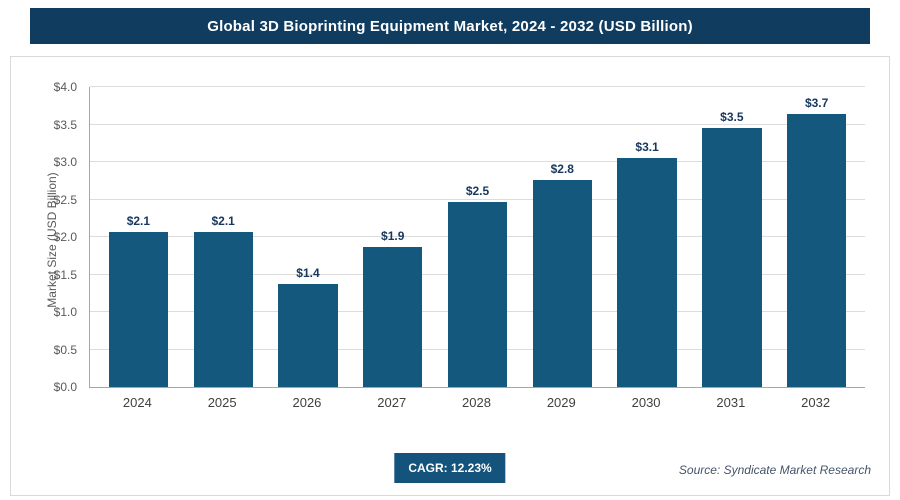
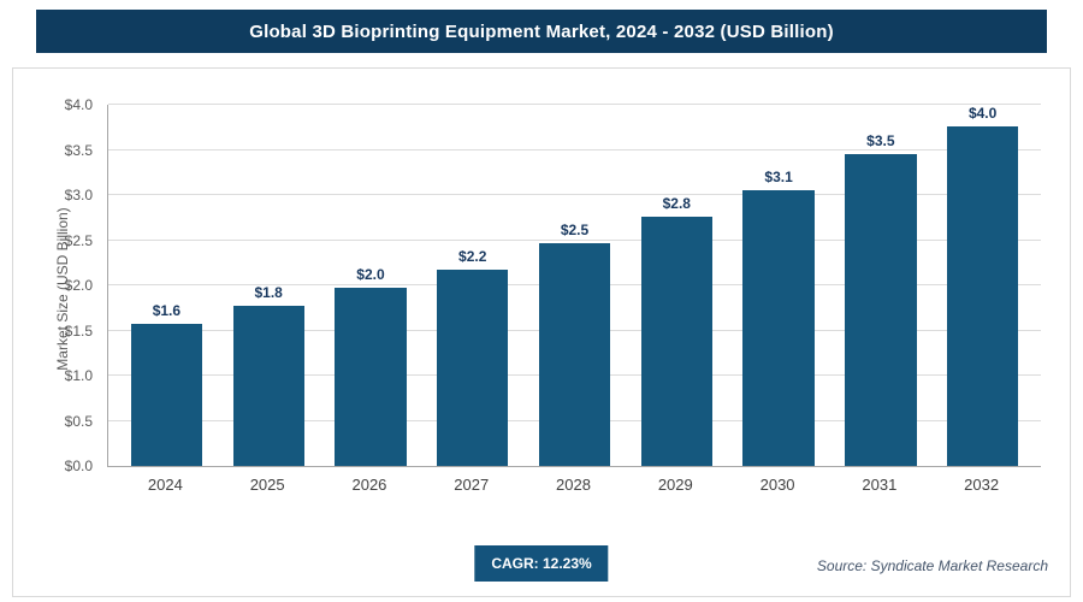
2024: $2.1 -> $1.6
2025: $2.1 -> $1.8
2026: $1.4 -> $2.0
2027: $1.9 -> $2.2
2032: $3.7 -> $4.0
